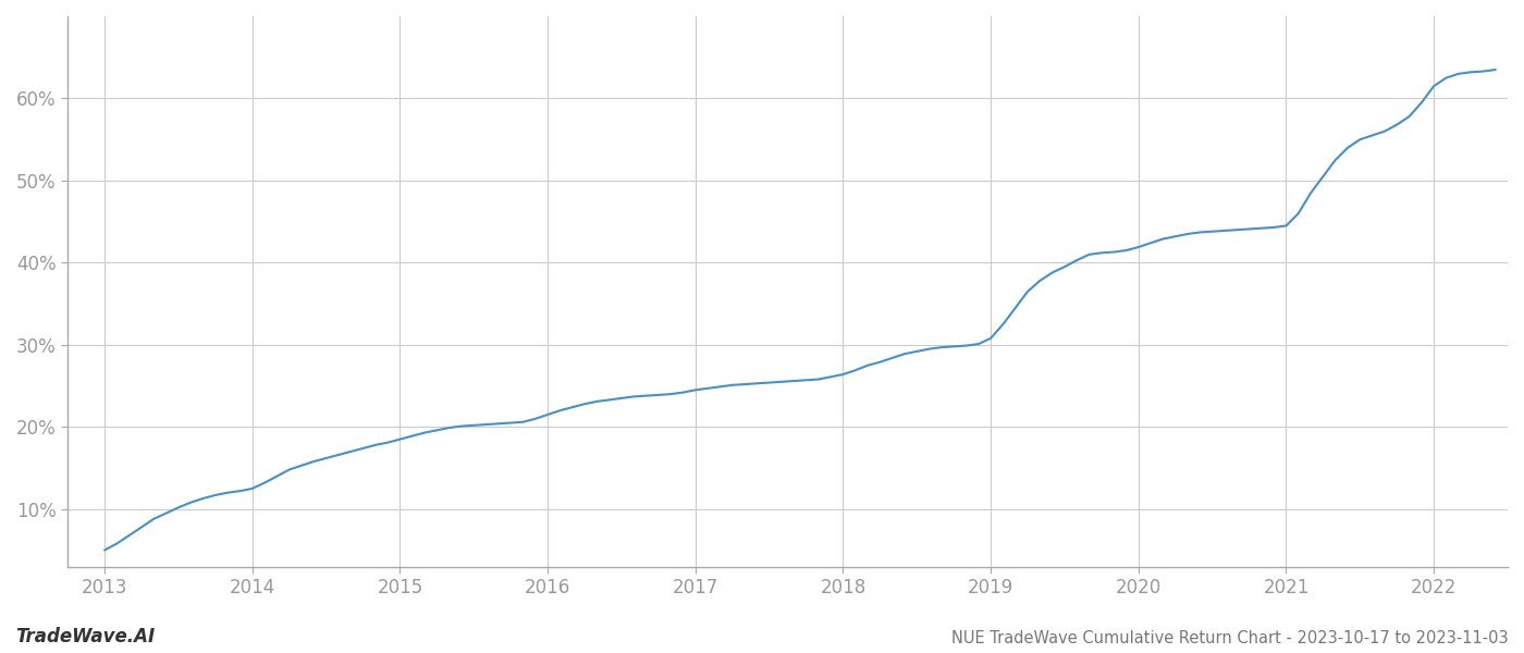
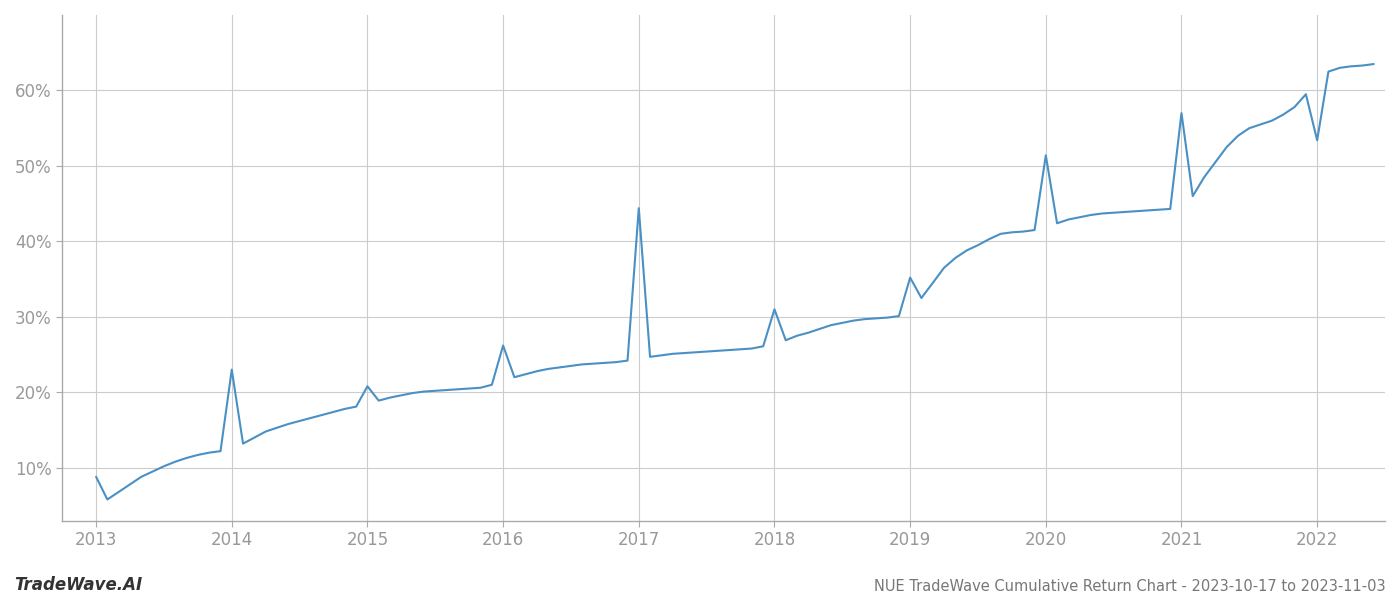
2013: 5.0% -> 8.8%
2014: 12.5% -> 23.0%
2015: 18.5% -> 20.8%
2016: 21.5% -> 26.2%
2017: 24.5% -> 44.4%
2018: 26.4% -> 31.0%
2019: 30.8% -> 35.2%
2020: 41.9% -> 51.4%
2021: 44.5% -> 57.0%
2022: 61.5% -> 53.4%
